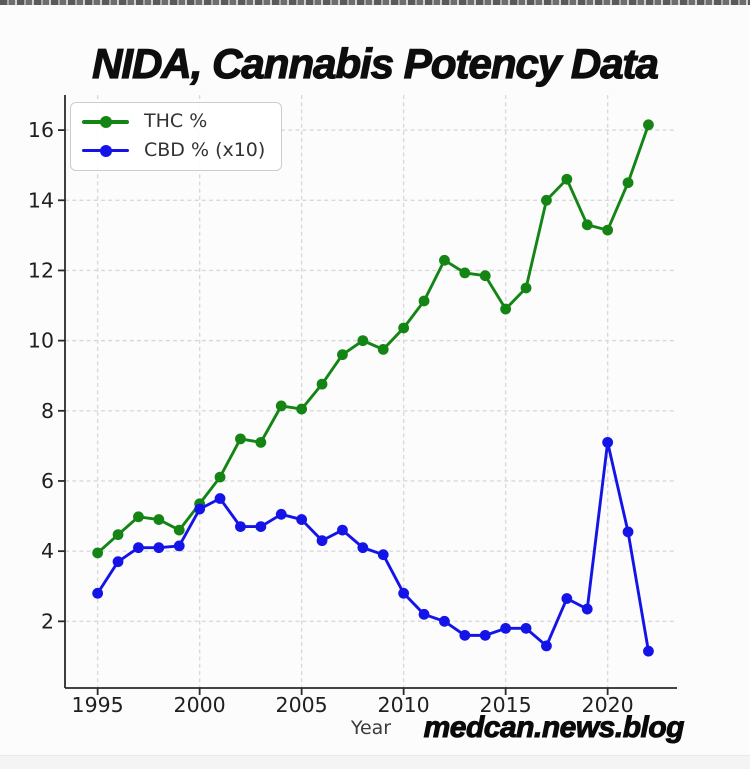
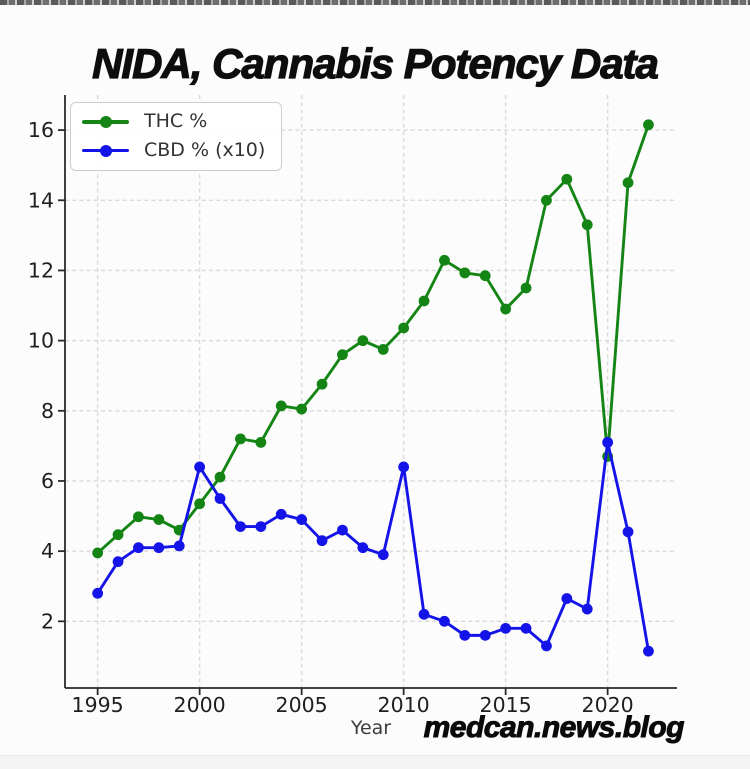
CBD % (x10)/2000: 5.2 -> 6.4
CBD % (x10)/2010: 2.8 -> 6.4
THC %/2020: 13.2 -> 6.7
